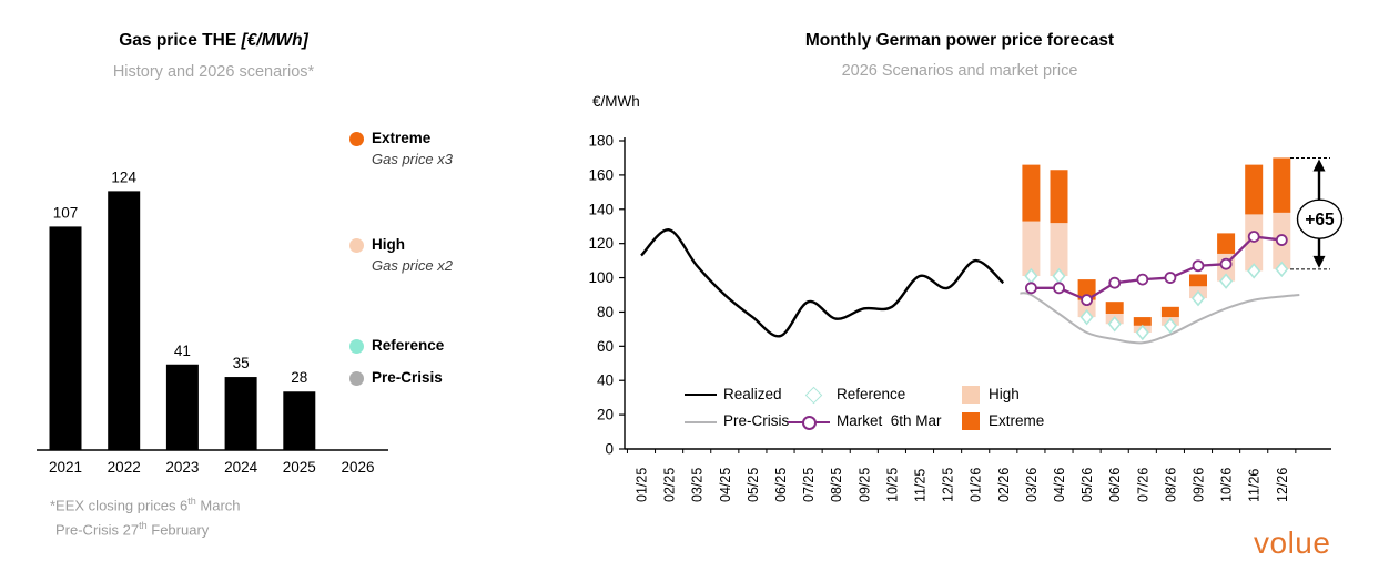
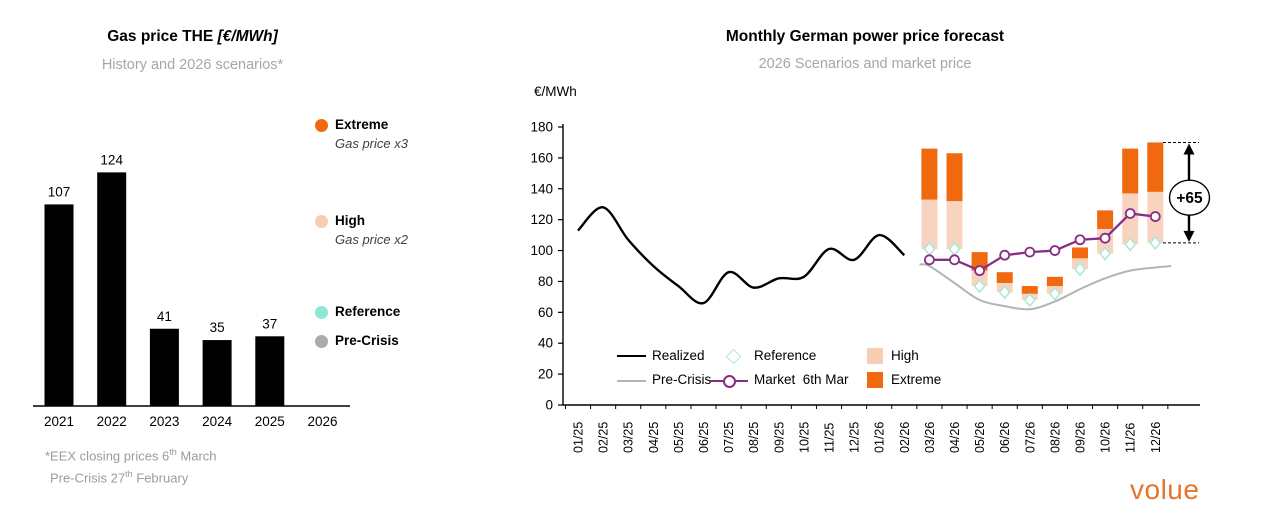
Gas price THE [€/MWh]/2025: 28 -> 37
